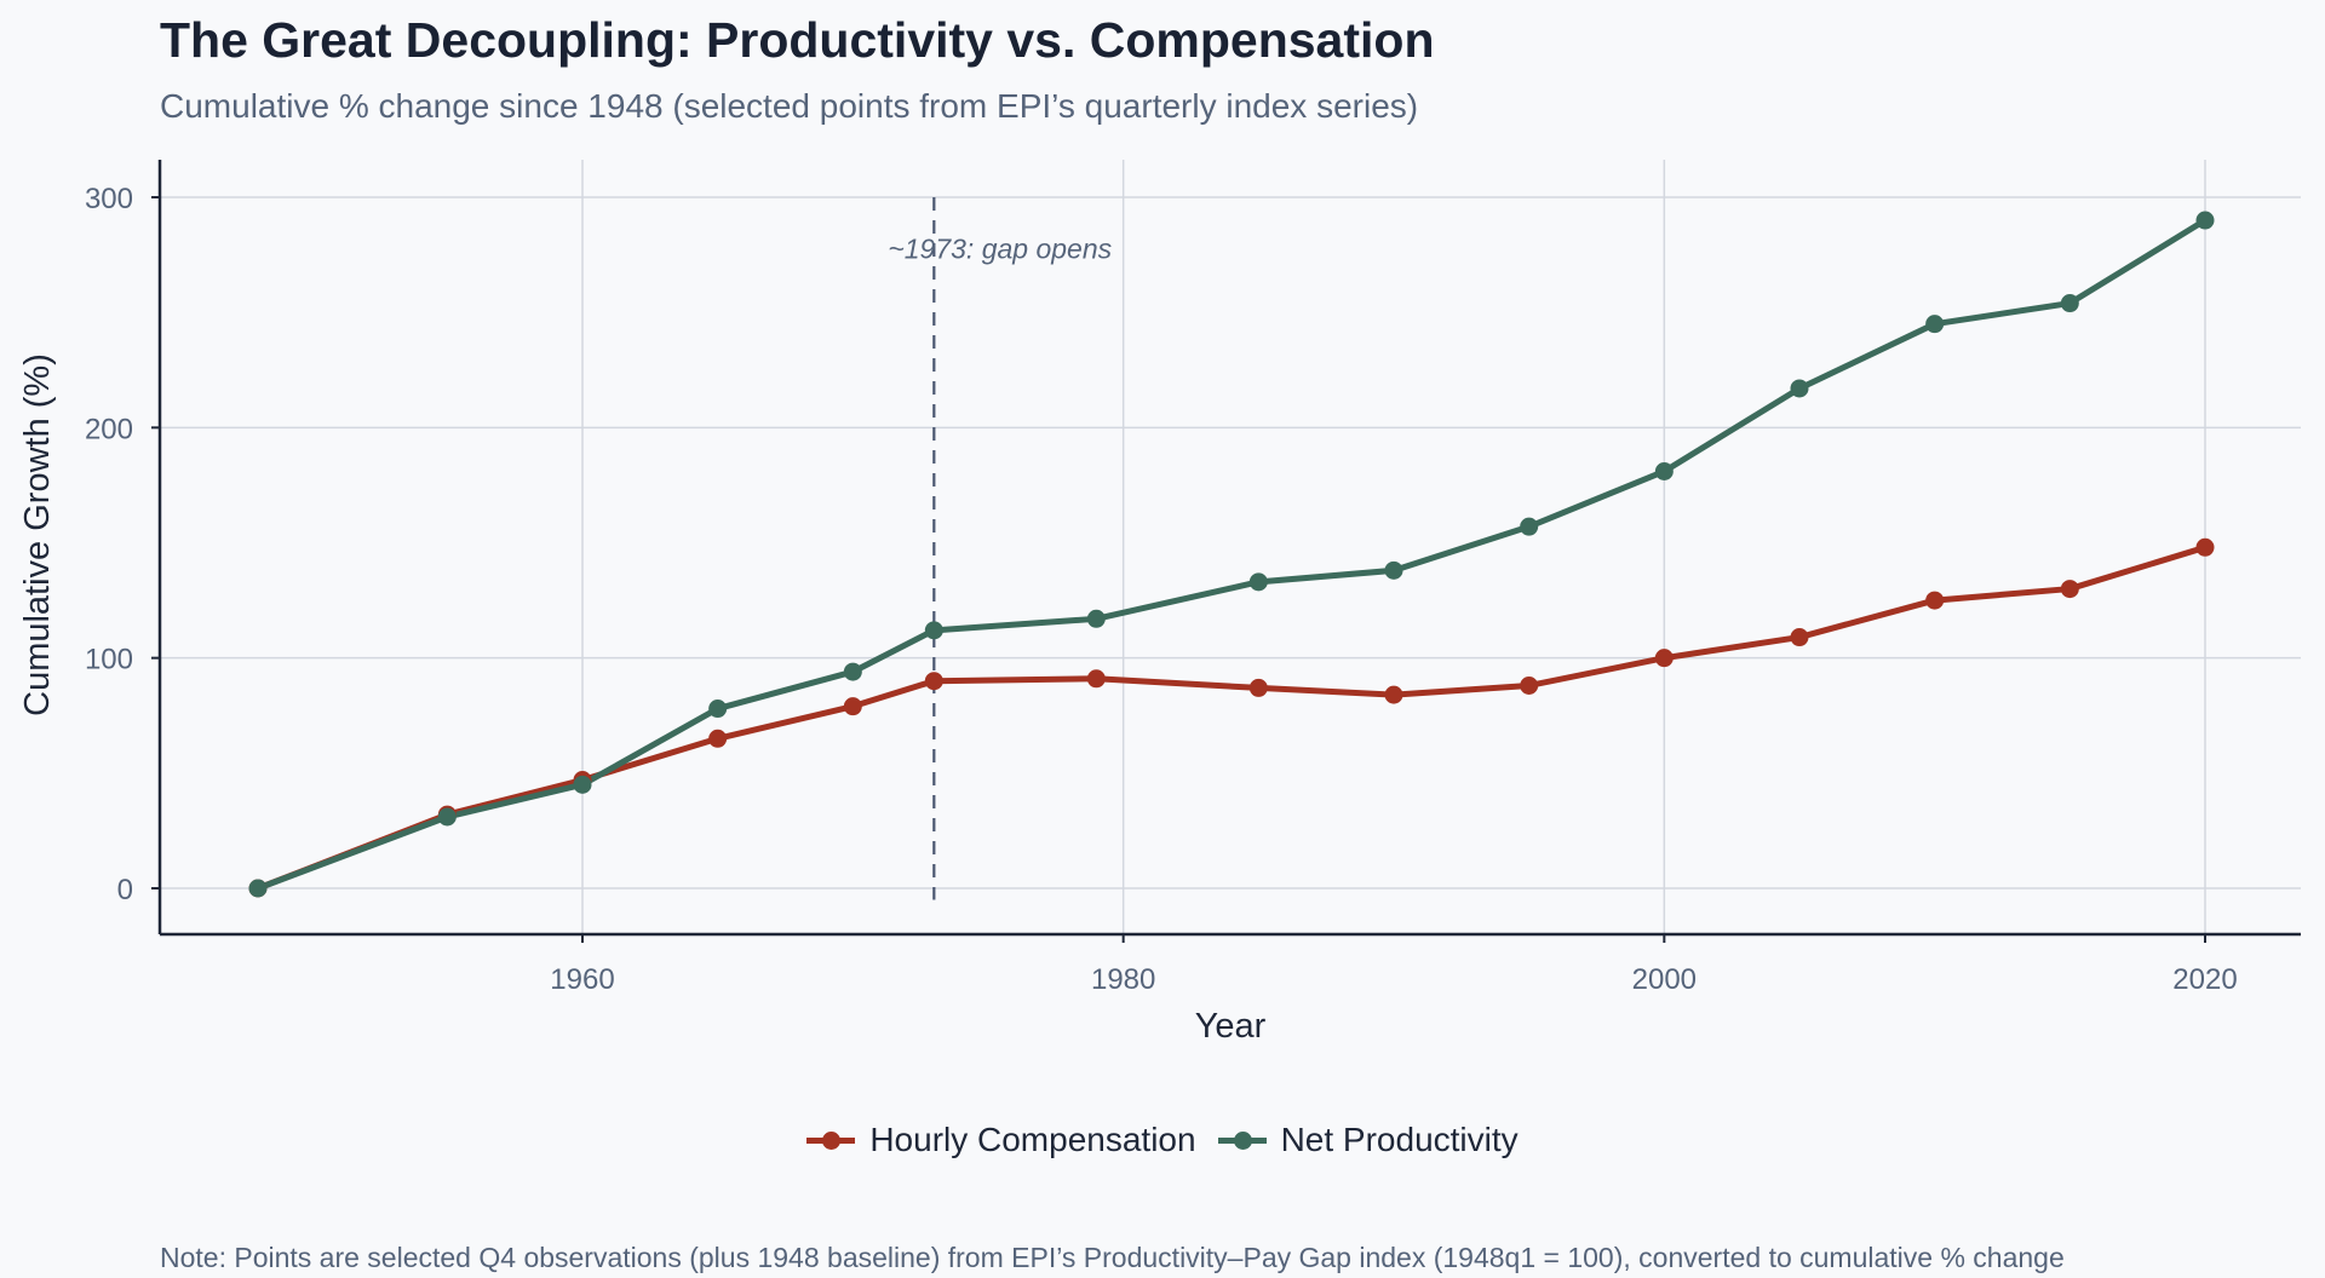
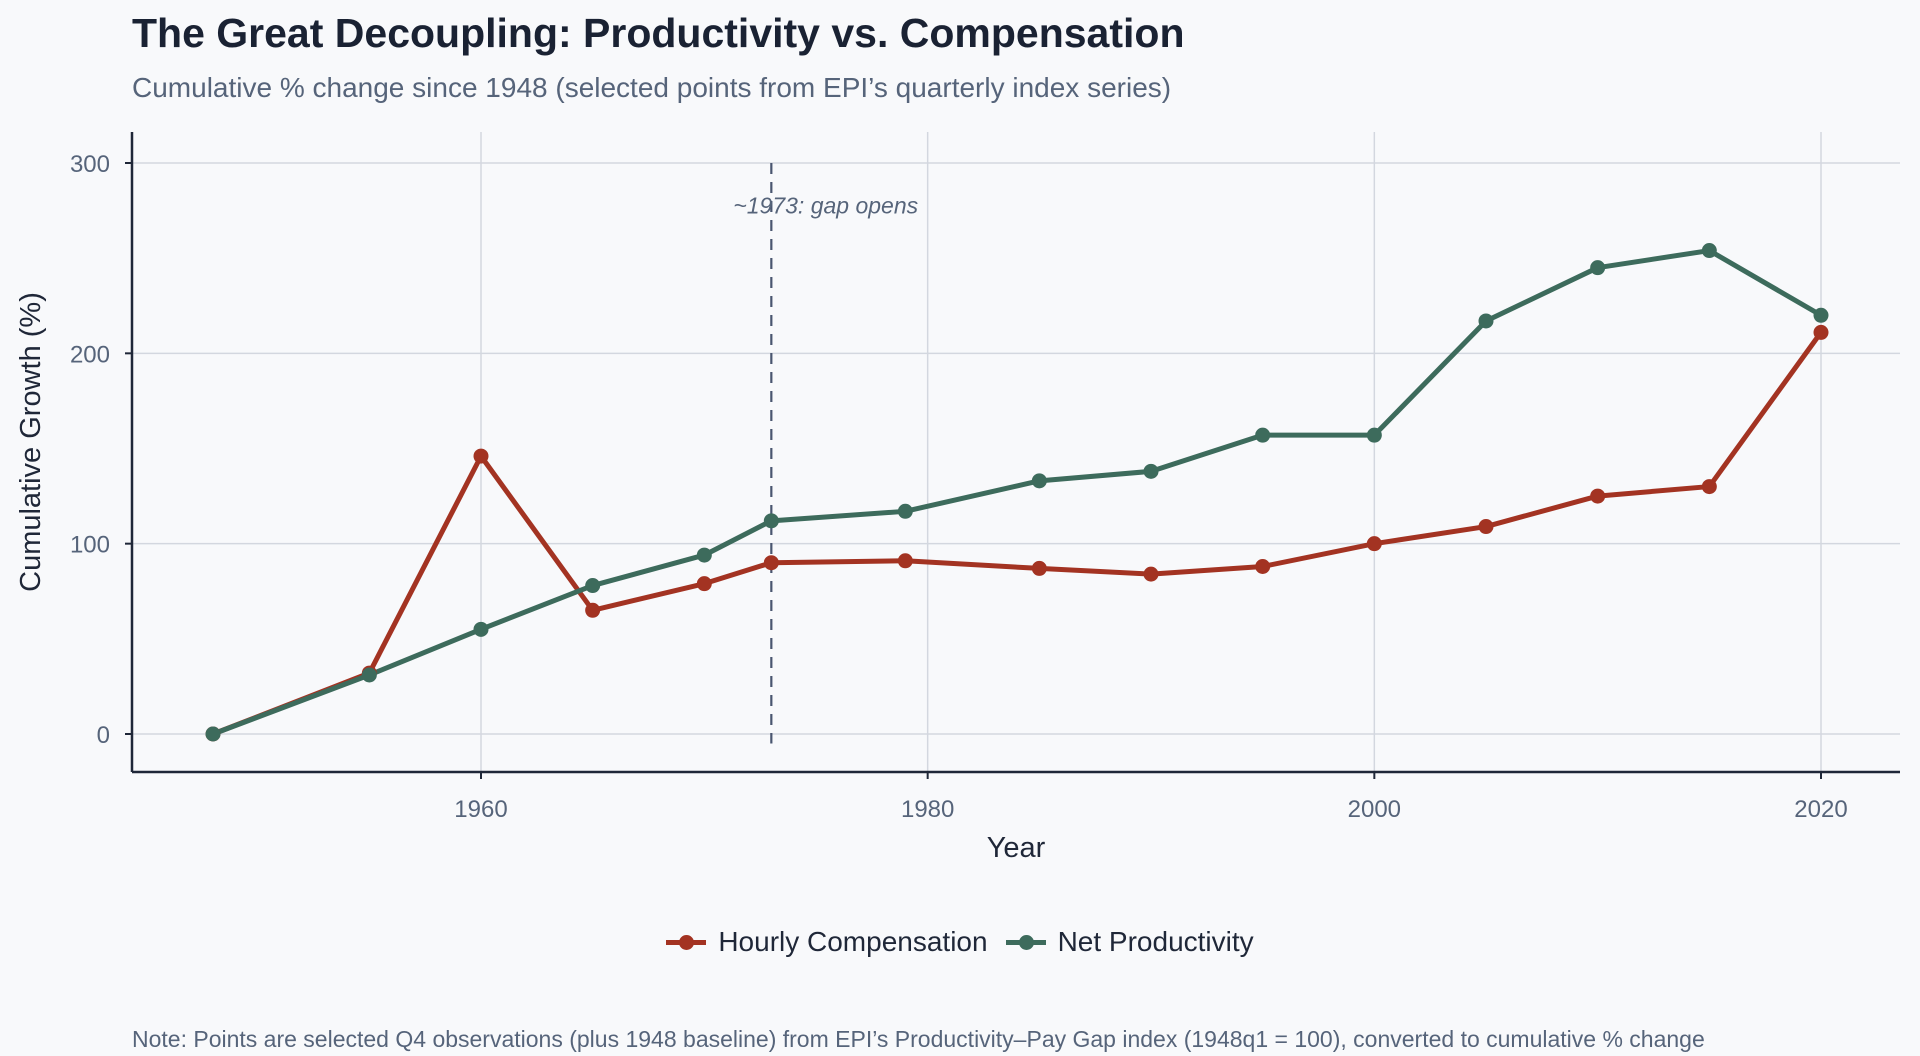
Hourly Compensation/1960: 47 -> 146
Net Productivity/1960: 45 -> 55
Net Productivity/2000: 181 -> 157
Hourly Compensation/2020: 148 -> 211
Net Productivity/2020: 290 -> 220
